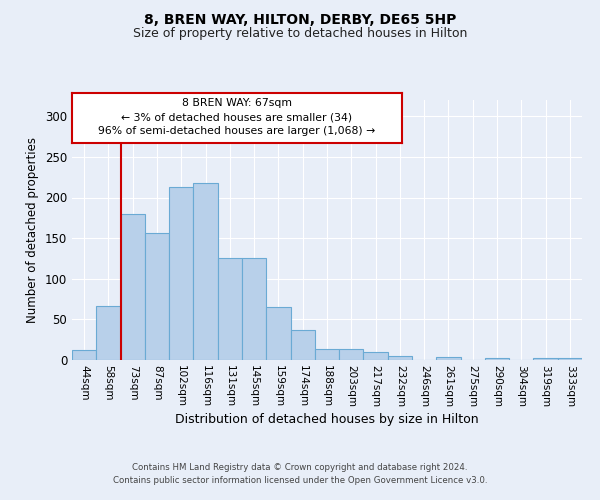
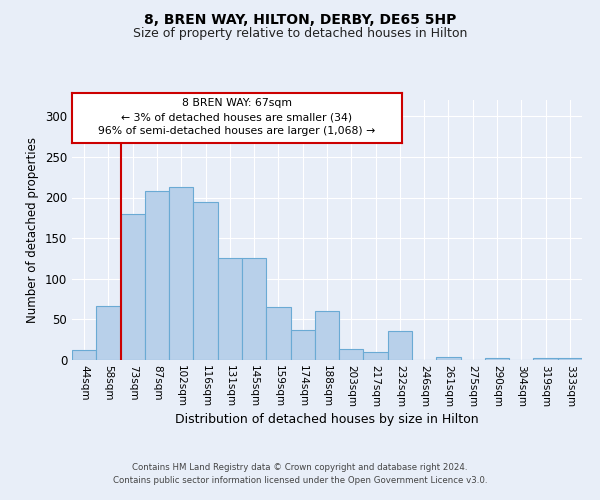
87sqm: 156 -> 208
116sqm: 218 -> 194
188sqm: 14 -> 60
232sqm: 5 -> 36
